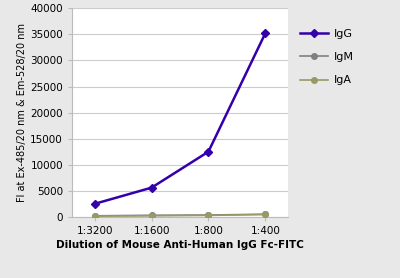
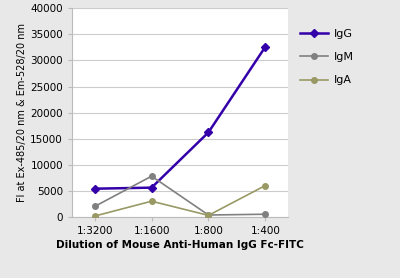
IgG/1:3200: 2500 -> 5400
IgM/1:3200: 200 -> 2000
IgM/1:1600: 300 -> 7800
IgA/1:1600: 200 -> 3000
IgG/1:800: 12500 -> 16200
IgG/1:400: 35200 -> 32600
IgA/1:400: 400 -> 6000
